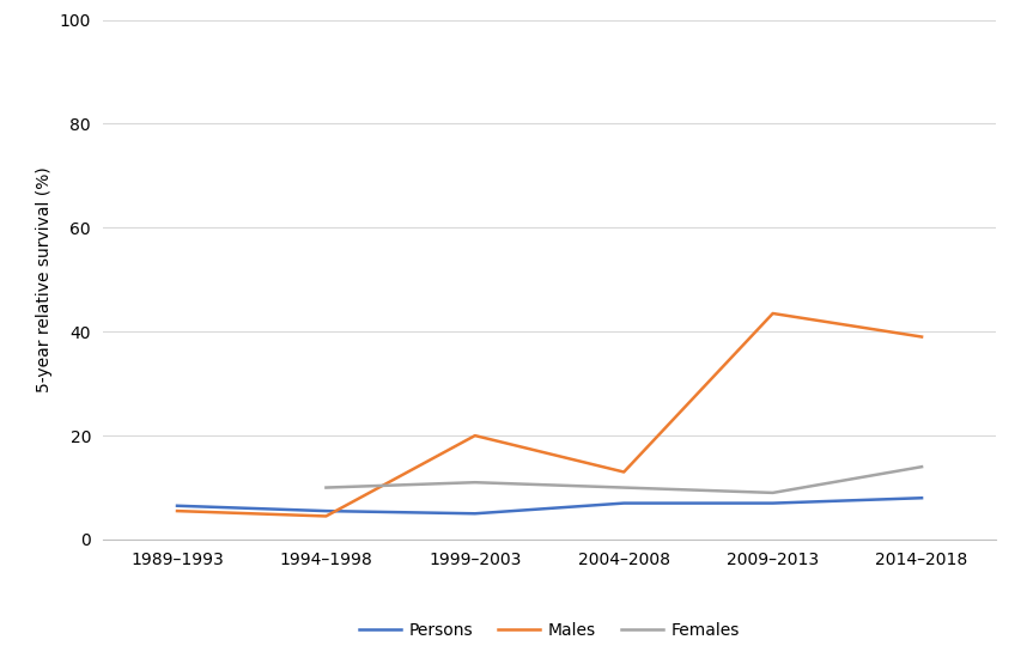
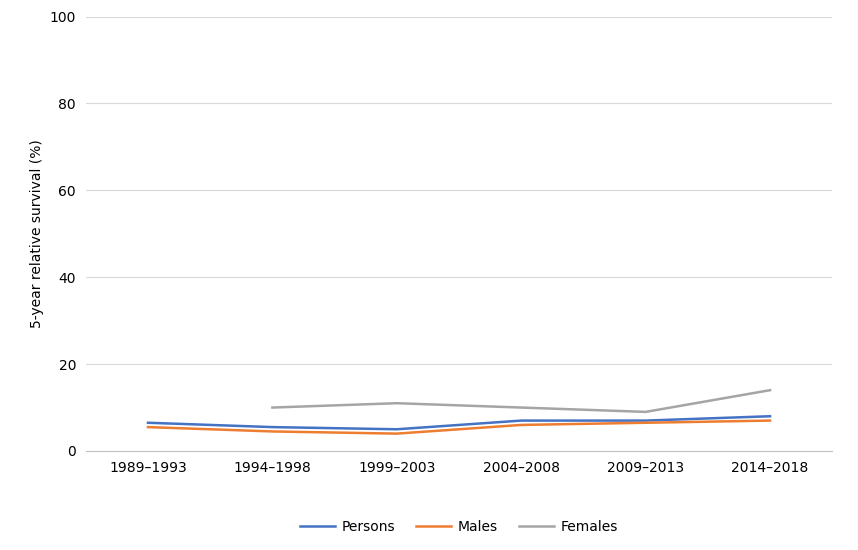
Males/1999–2003: 20.0 -> 4.0
Males/2004–2008: 13.0 -> 6.0
Males/2009–2013: 43.5 -> 6.5
Males/2014–2018: 39.0 -> 7.0
